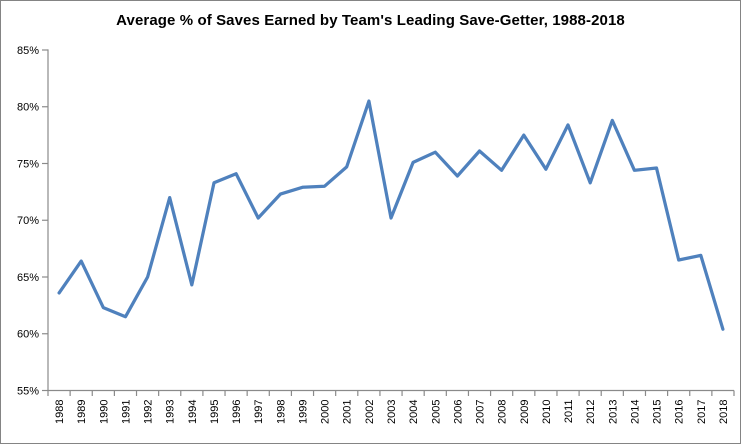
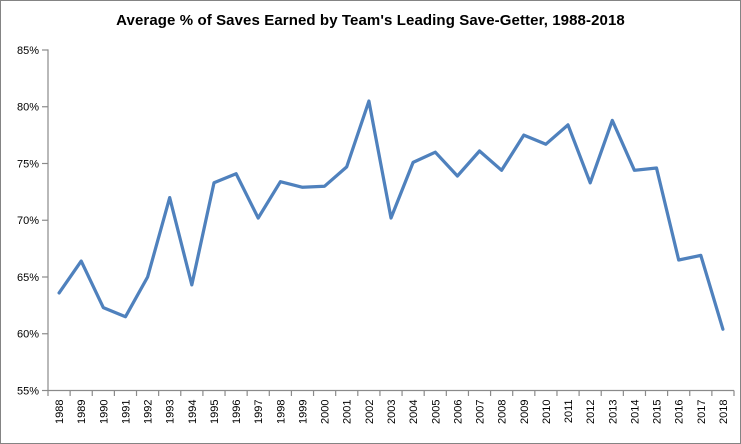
1998: 72.3% -> 73.4%
2010: 74.5% -> 76.7%
